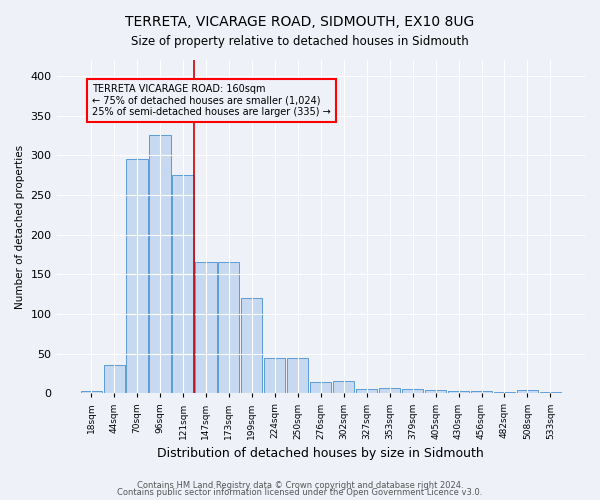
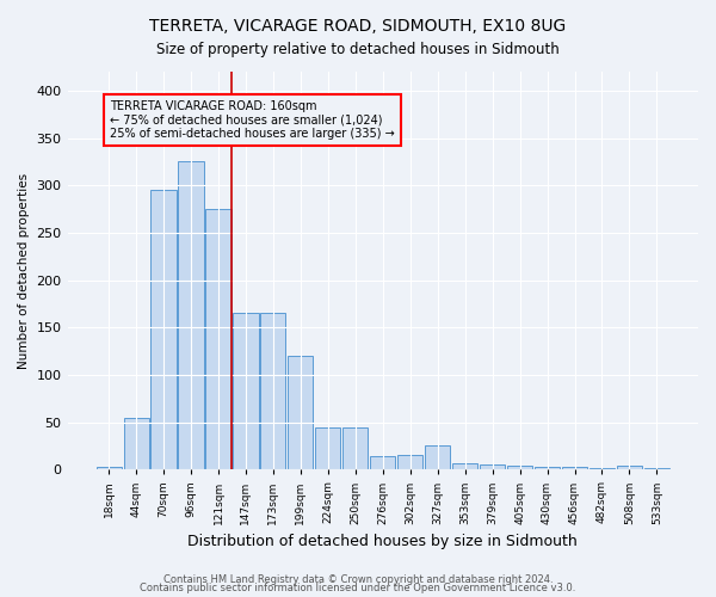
44sqm: 35 -> 54
327sqm: 5 -> 26
